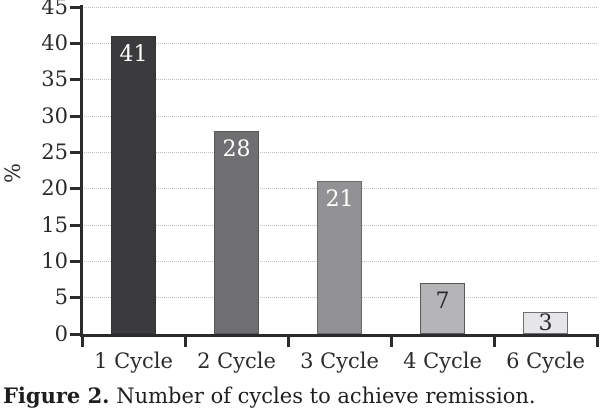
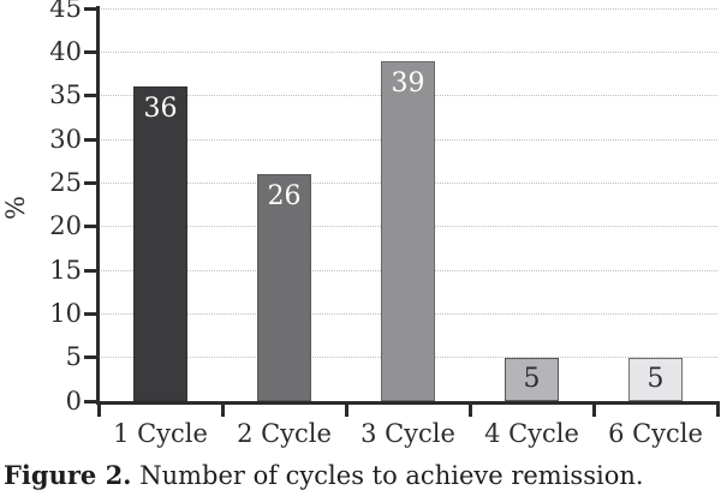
1 Cycle: 41 -> 36
2 Cycle: 28 -> 26
3 Cycle: 21 -> 39
4 Cycle: 7 -> 5
6 Cycle: 3 -> 5
